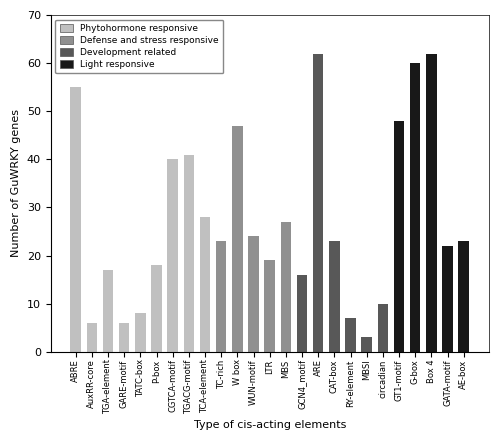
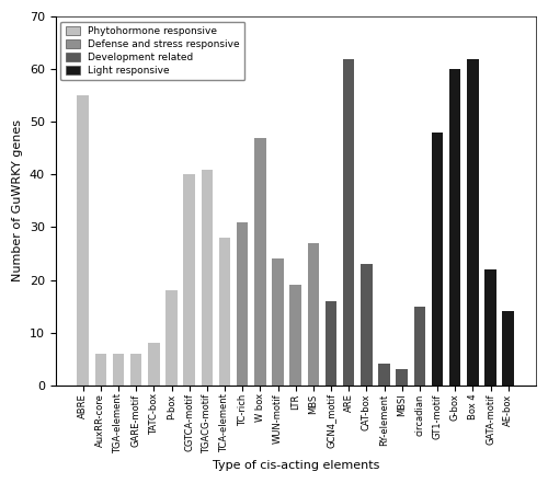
TGA-element: 17 -> 6
TC-rich: 23 -> 31
RY-element: 7 -> 4
circadian: 10 -> 15
AE-box: 23 -> 14
